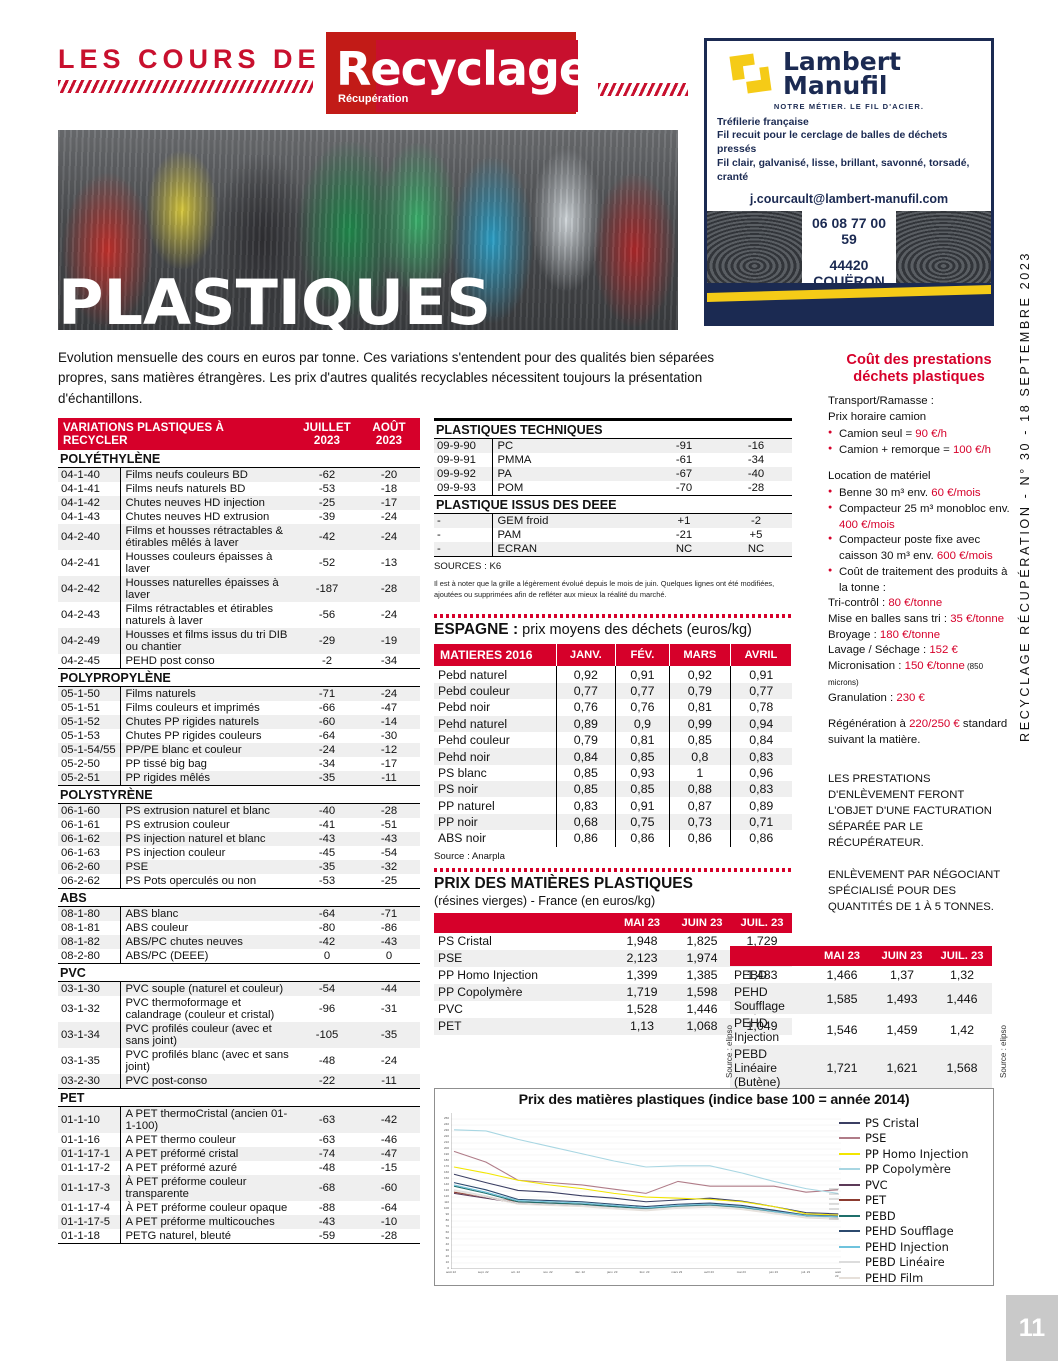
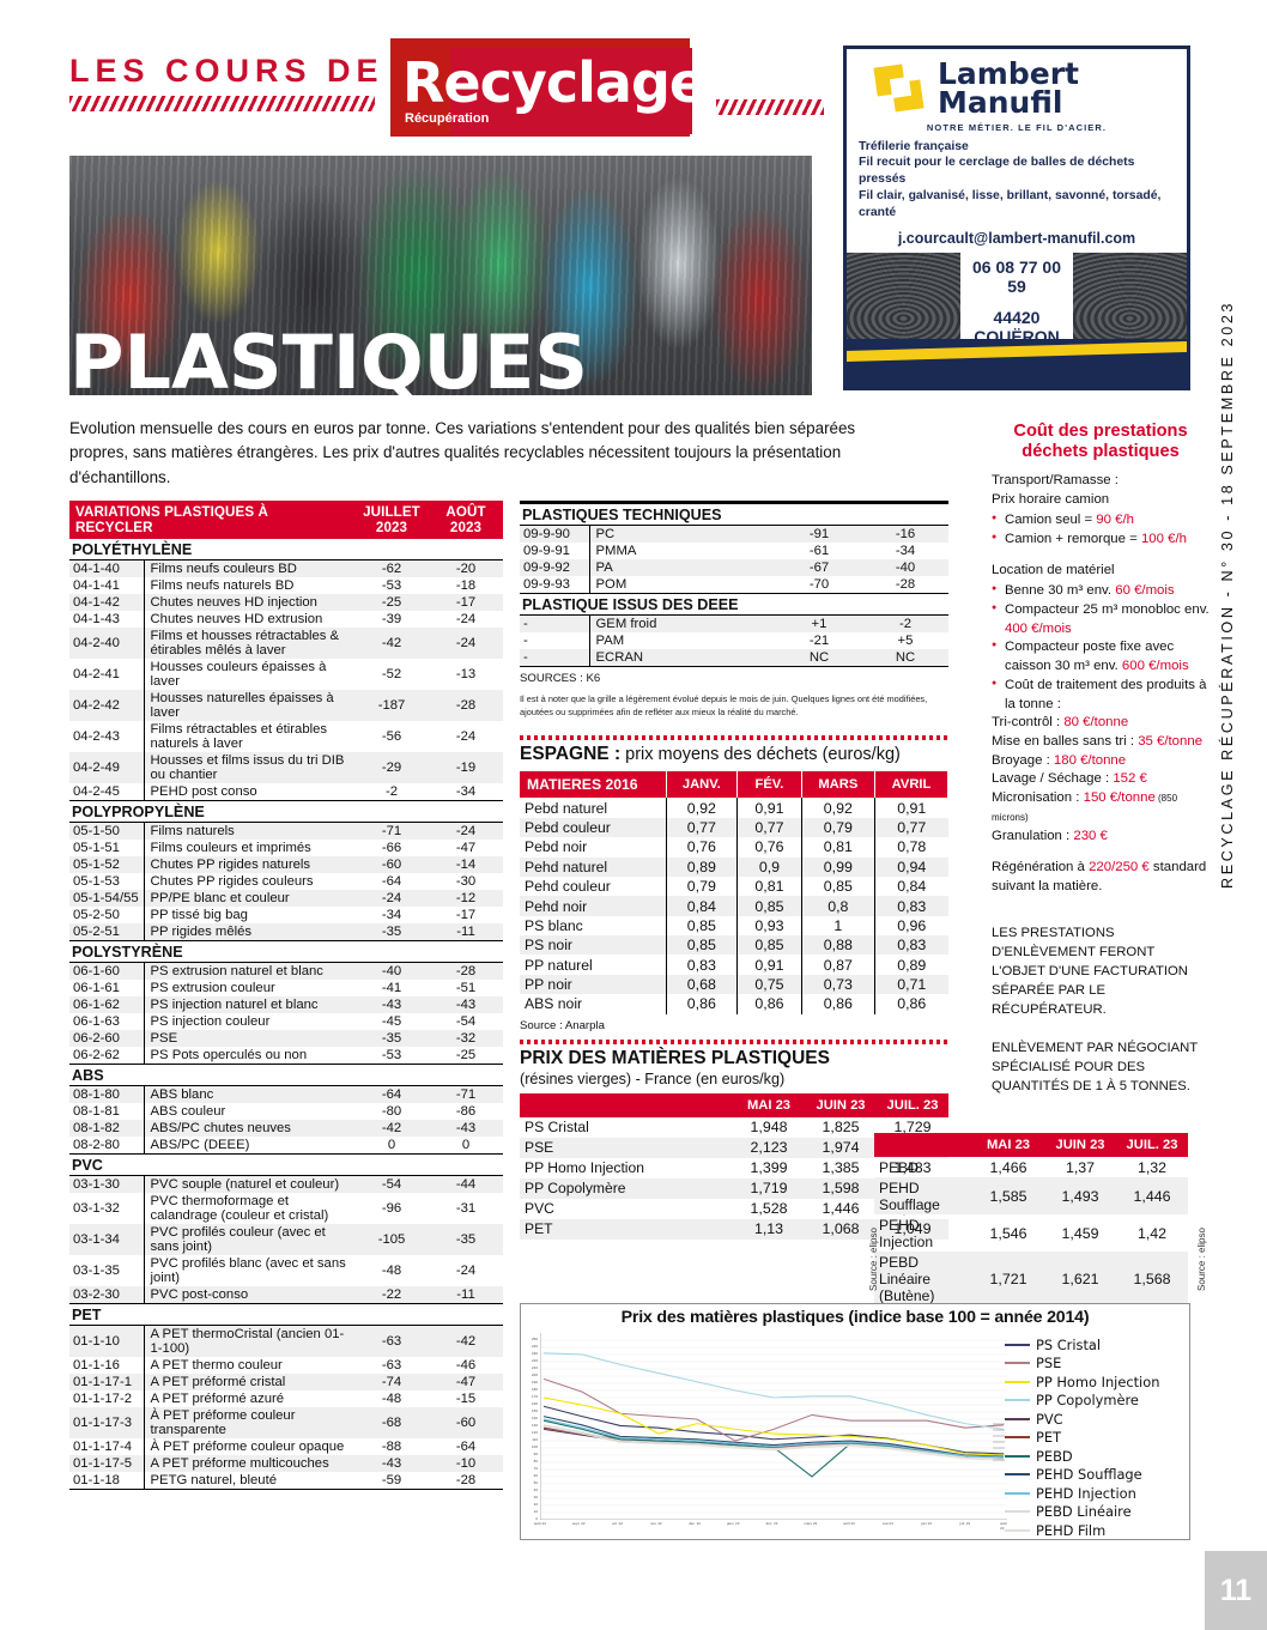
PP Homo Injection/nov. 22: 140 -> 120
PSE/janv. 23: 130 -> 110
PEBD/mars 23: 100 -> 60
